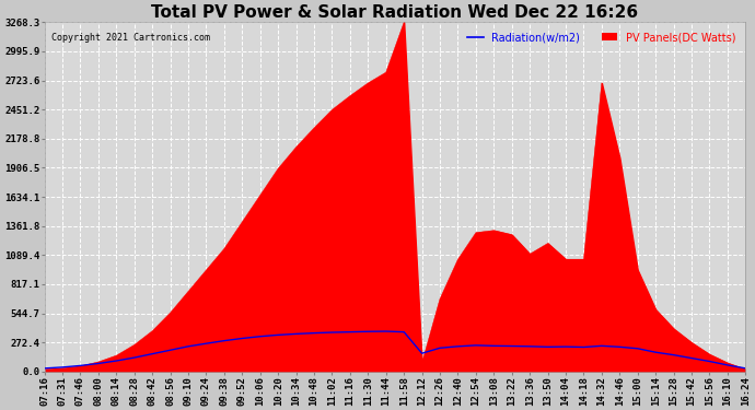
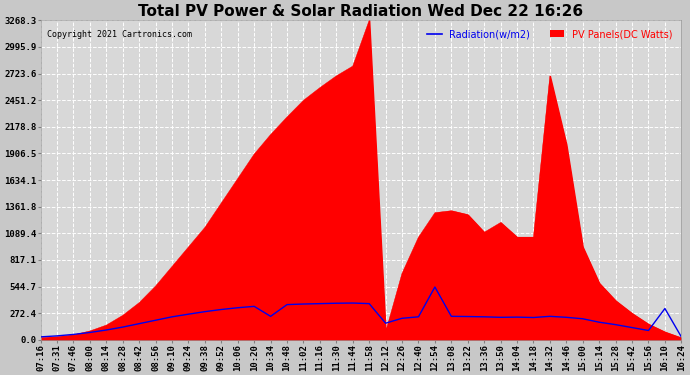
Radiation(w/m2)/10:34: 350 -> 240
Radiation(w/m2)/12:54: 240 -> 540
Radiation(w/m2)/16:10: 60 -> 320
